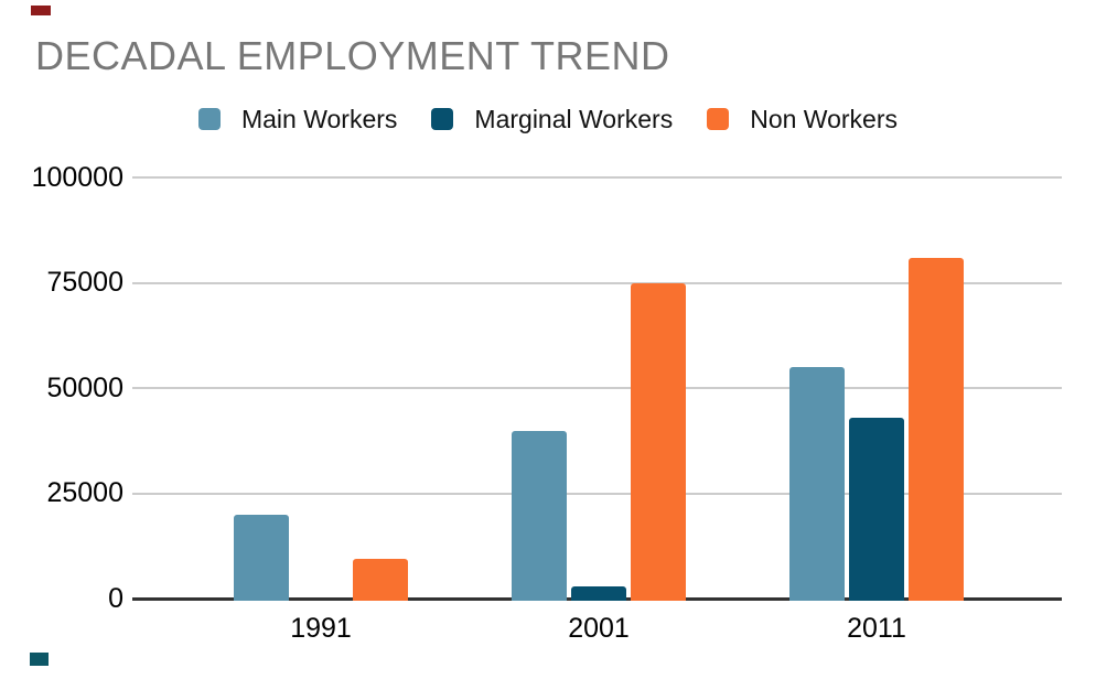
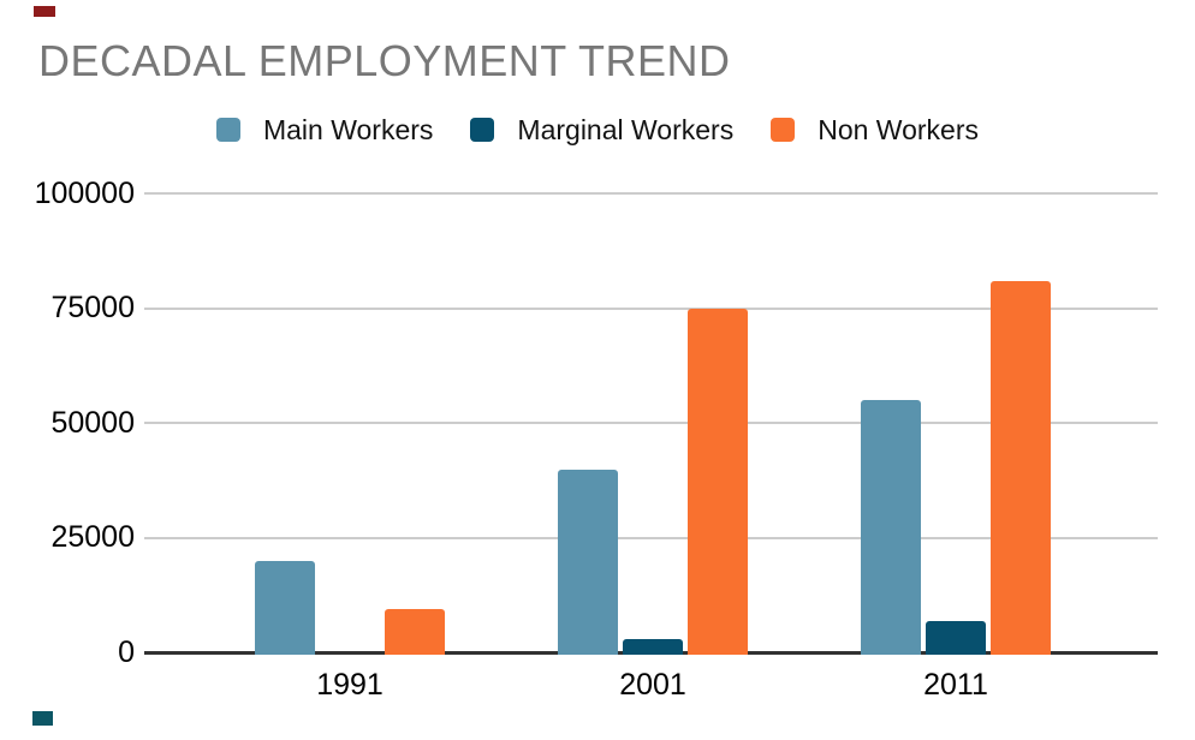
Marginal Workers/2011: 43000 -> 7000
